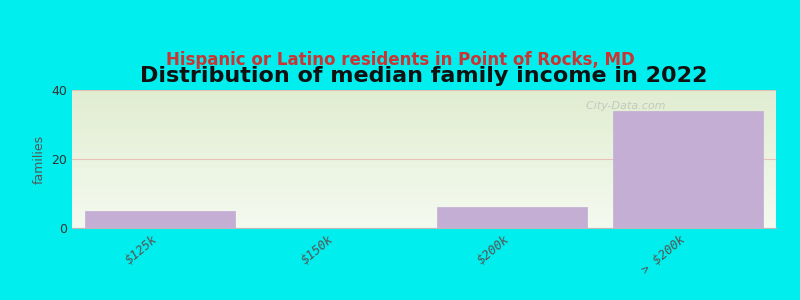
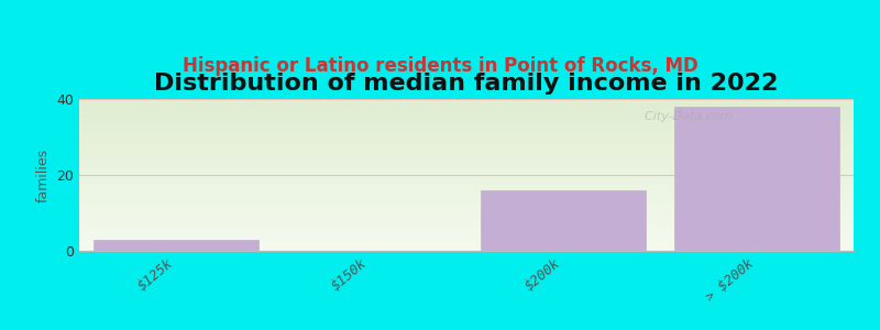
$125k: 5 -> 3
$200k: 6 -> 16
> $200k: 34 -> 38
